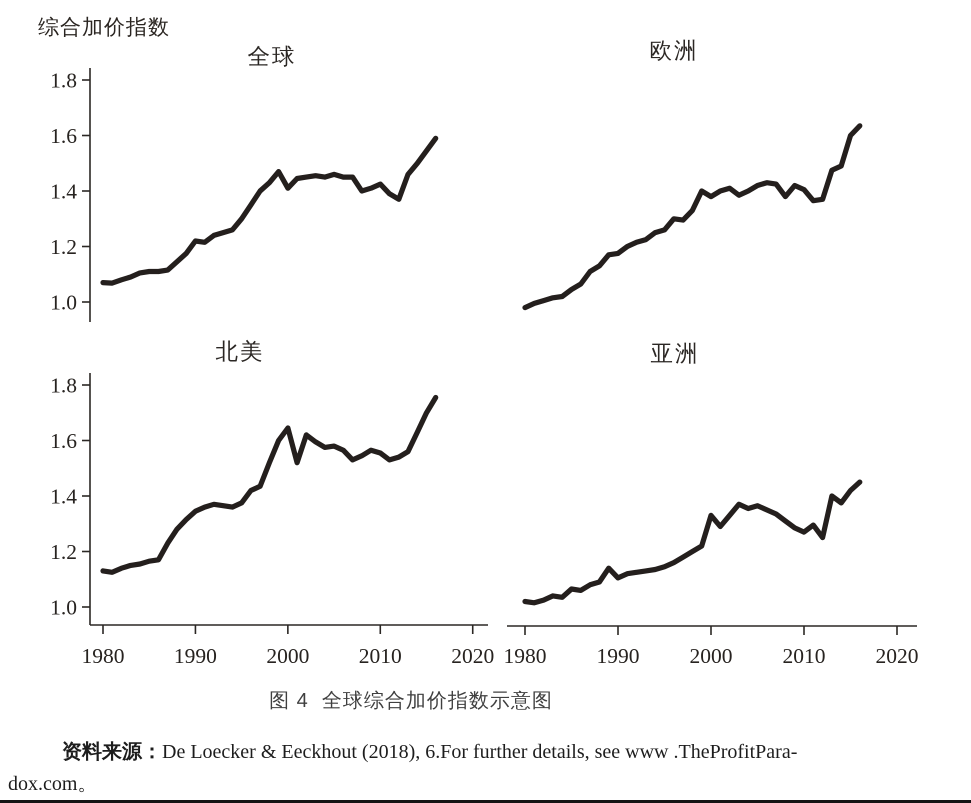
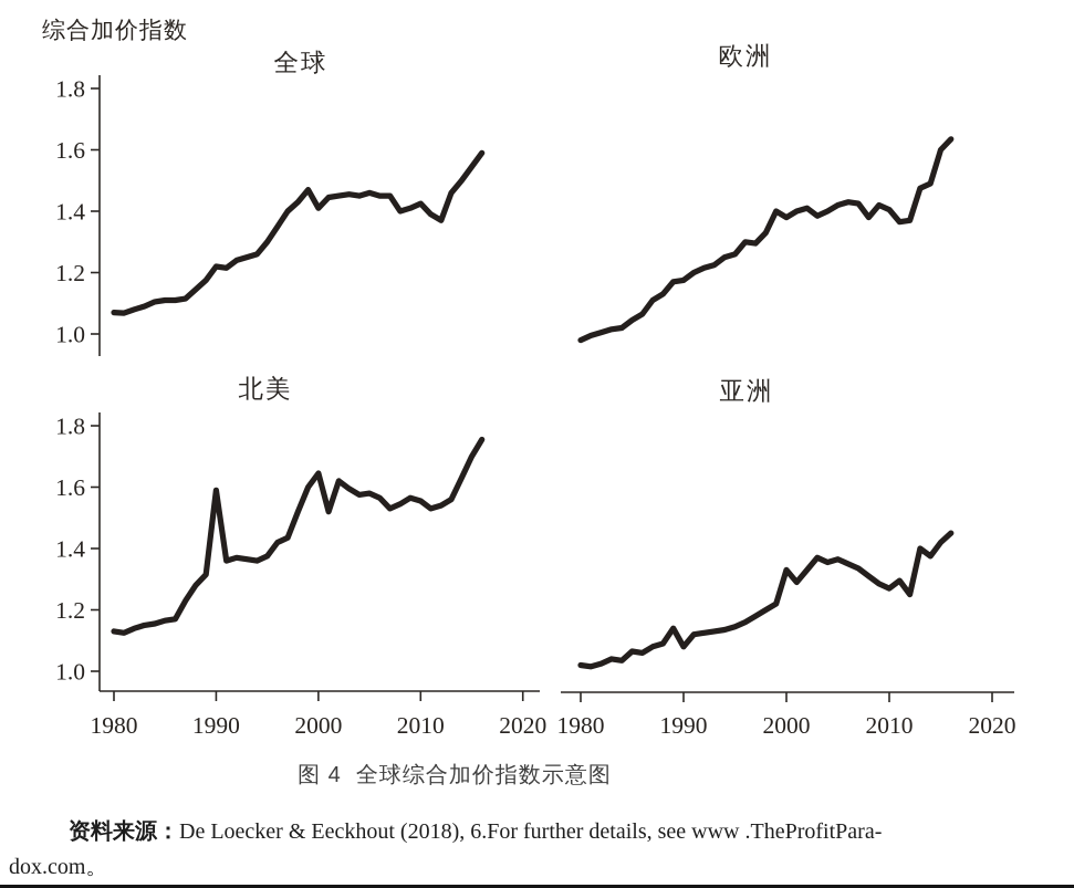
北美/1990: 1.34 -> 1.59
亚洲/1990: 1.10 -> 1.08
